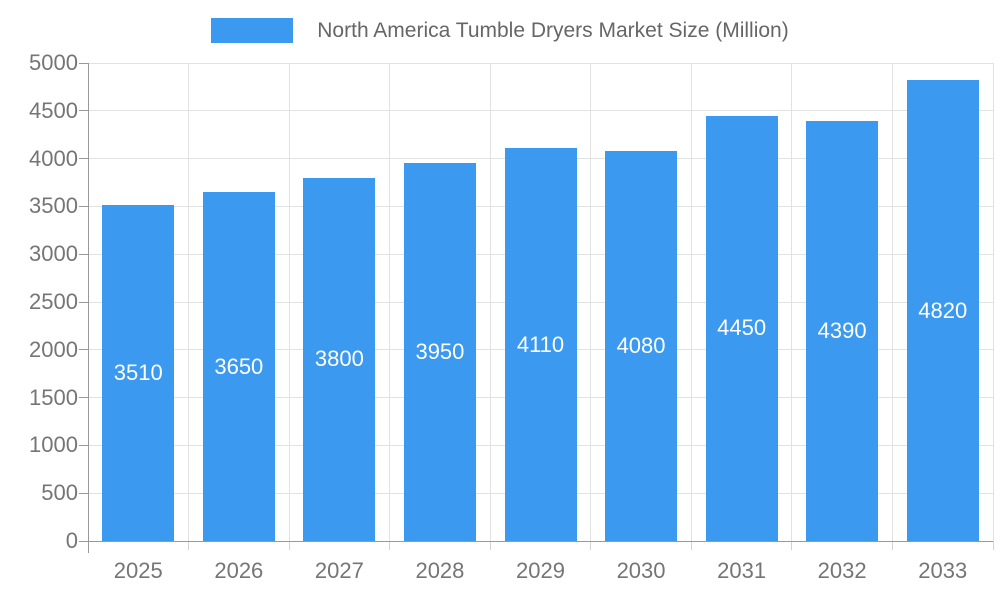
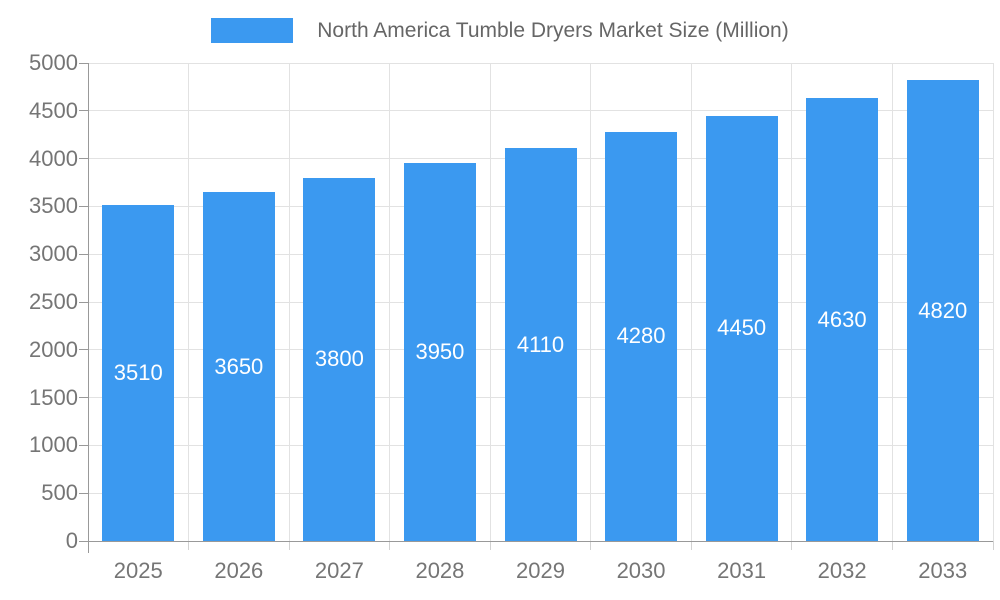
2030: 4080 -> 4280
2032: 4390 -> 4630
